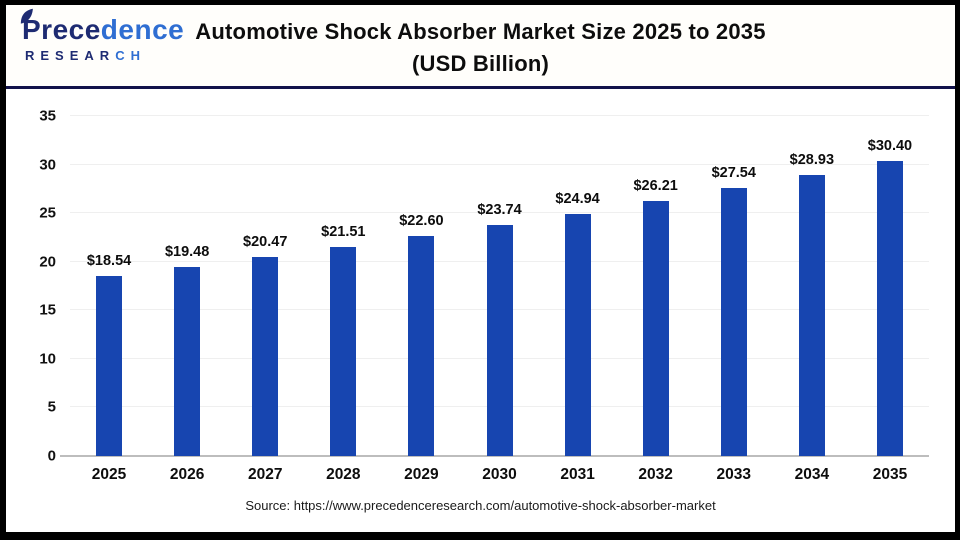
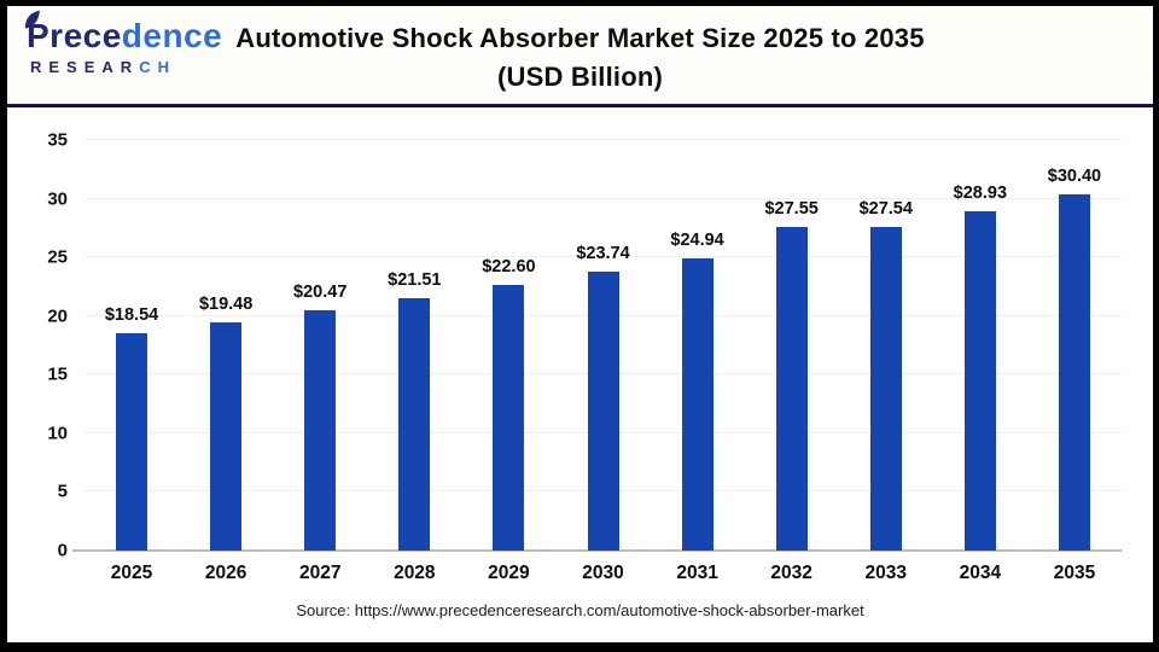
2032: $26.21 -> $27.55
